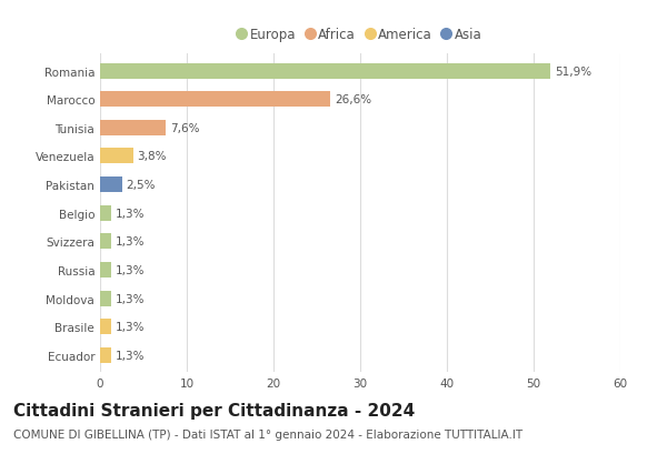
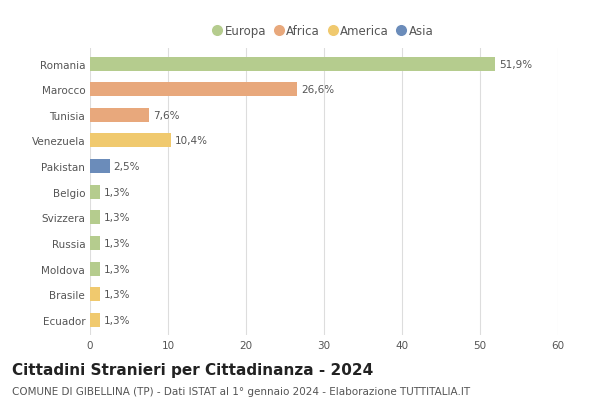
Venezuela: 3,8% -> 10,4%
